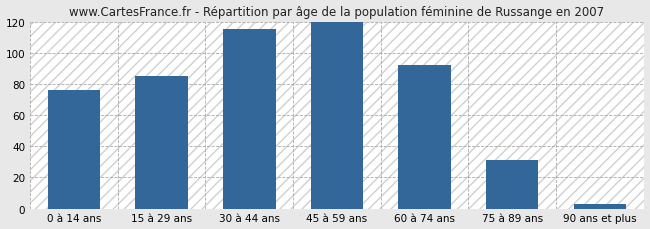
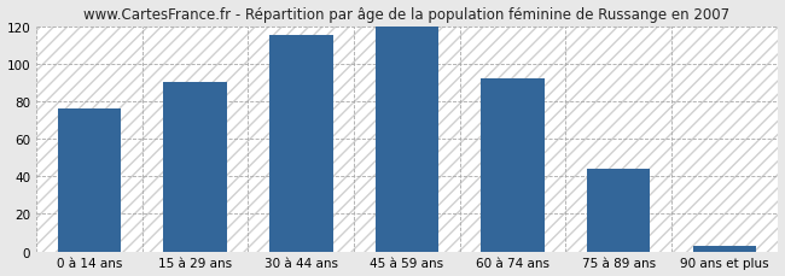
15 à 29 ans: 85 -> 90
75 à 89 ans: 31 -> 44
